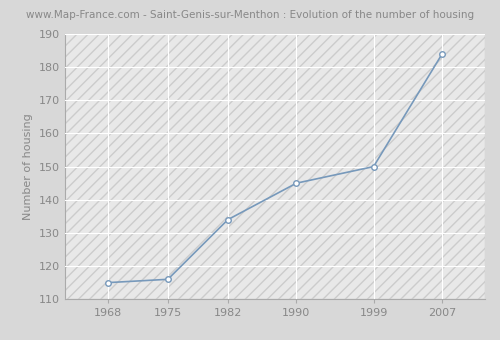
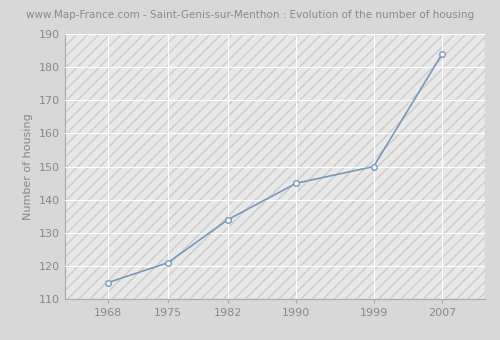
1975: 116 -> 121
